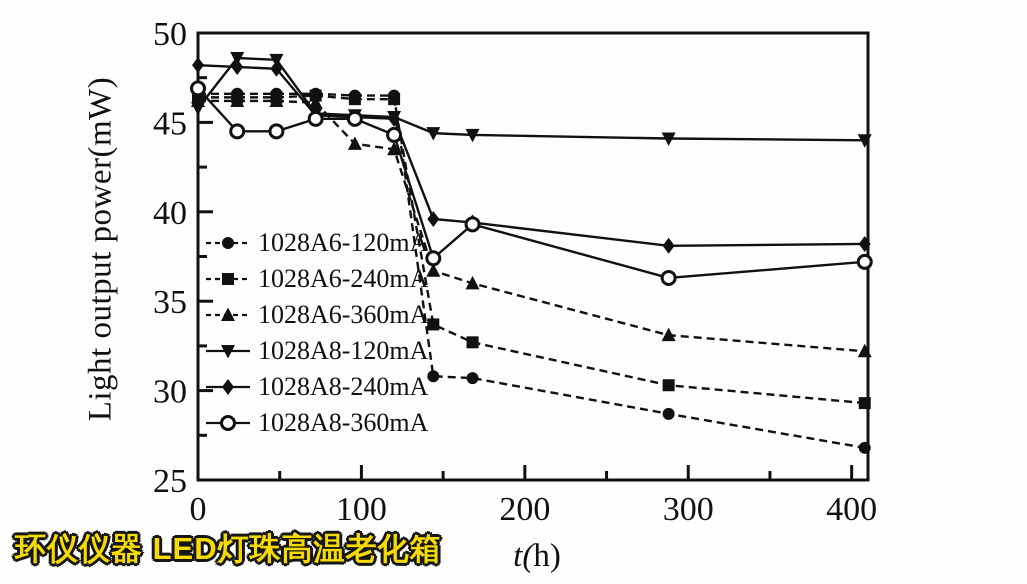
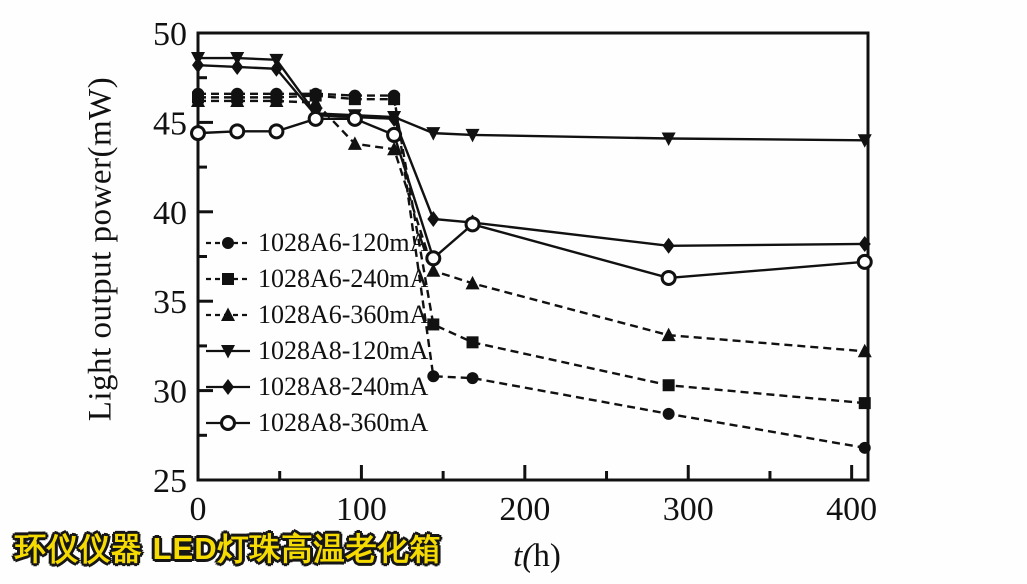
1028A8-120mA/0: 45.8 -> 48.6
1028A8-360mA/0: 46.9 -> 44.4
